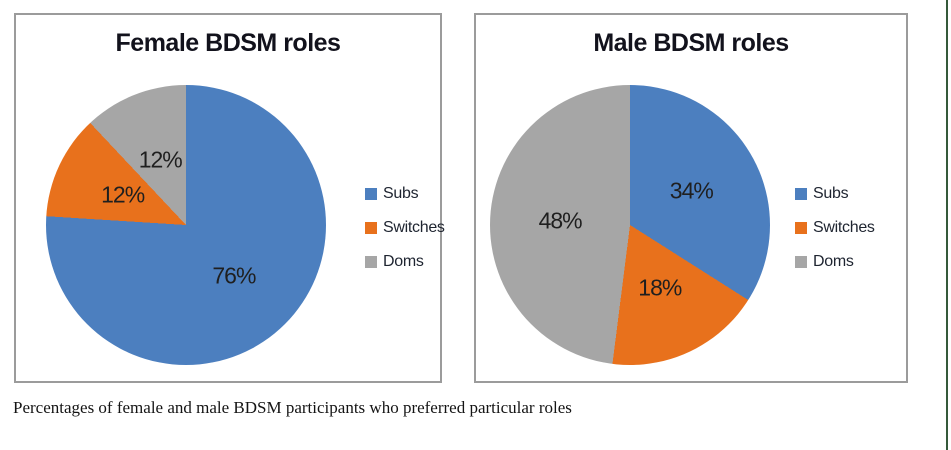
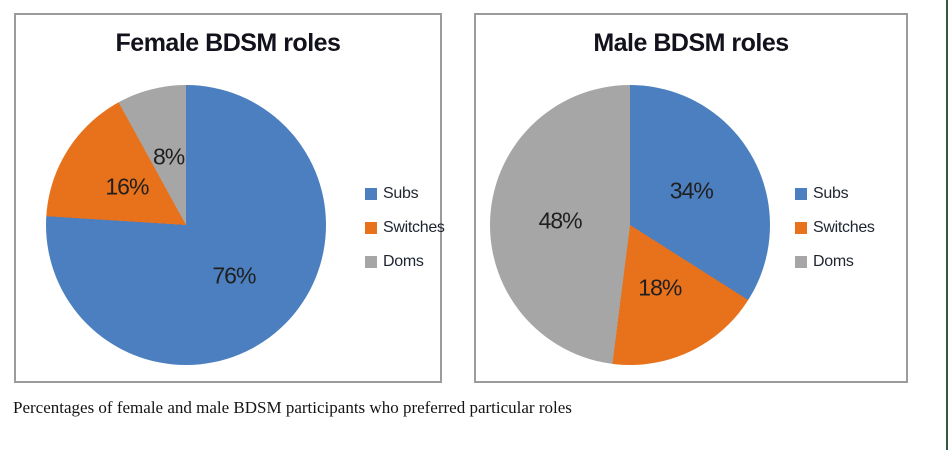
Female BDSM roles/Switches: 12% -> 16%
Female BDSM roles/Doms: 12% -> 8%
